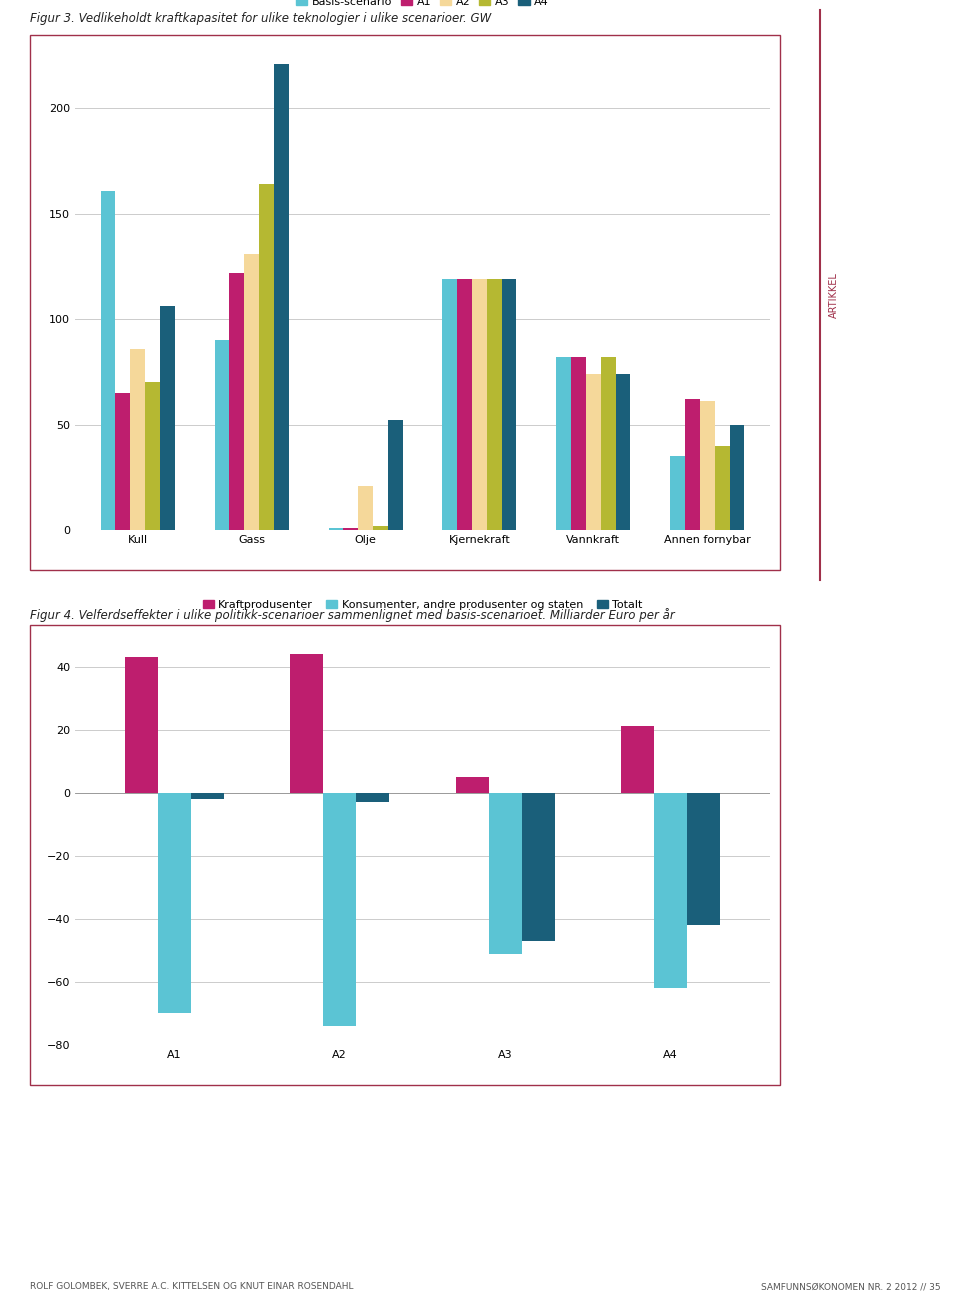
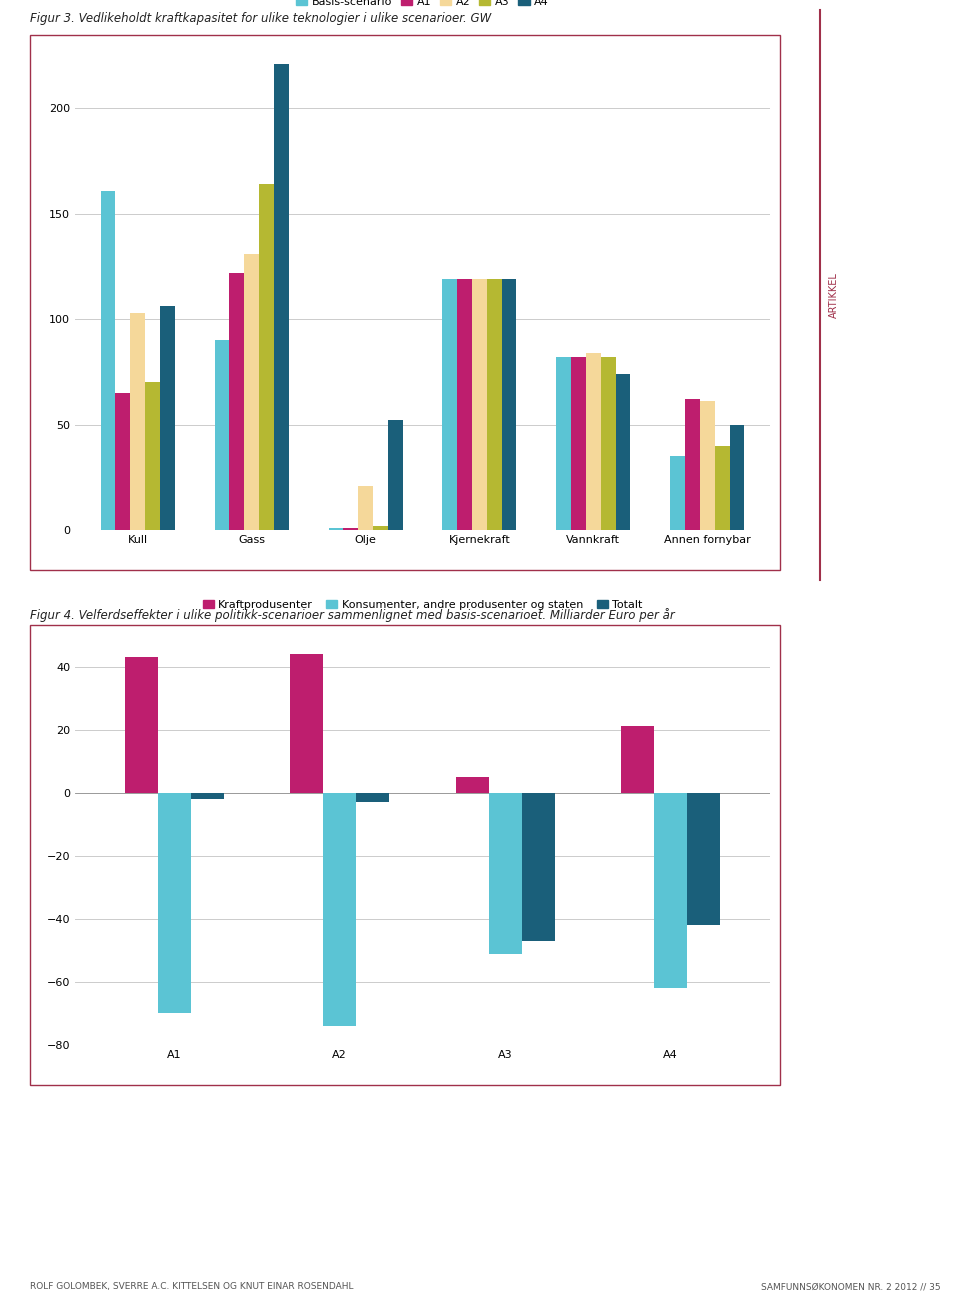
A2/Kull: 86 -> 103
A2/Vannkraft: 74 -> 84
